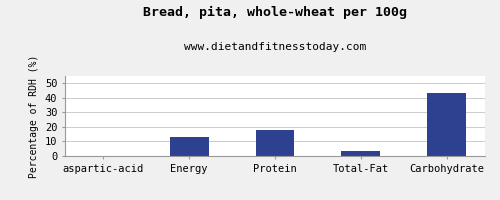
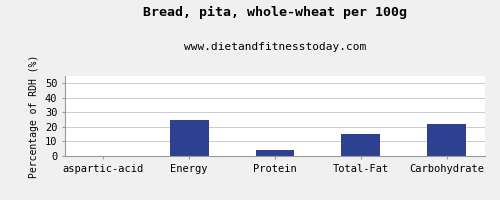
Energy: 13 -> 25
Protein: 18 -> 4
Total-Fat: 3 -> 15
Carbohydrate: 43 -> 22
